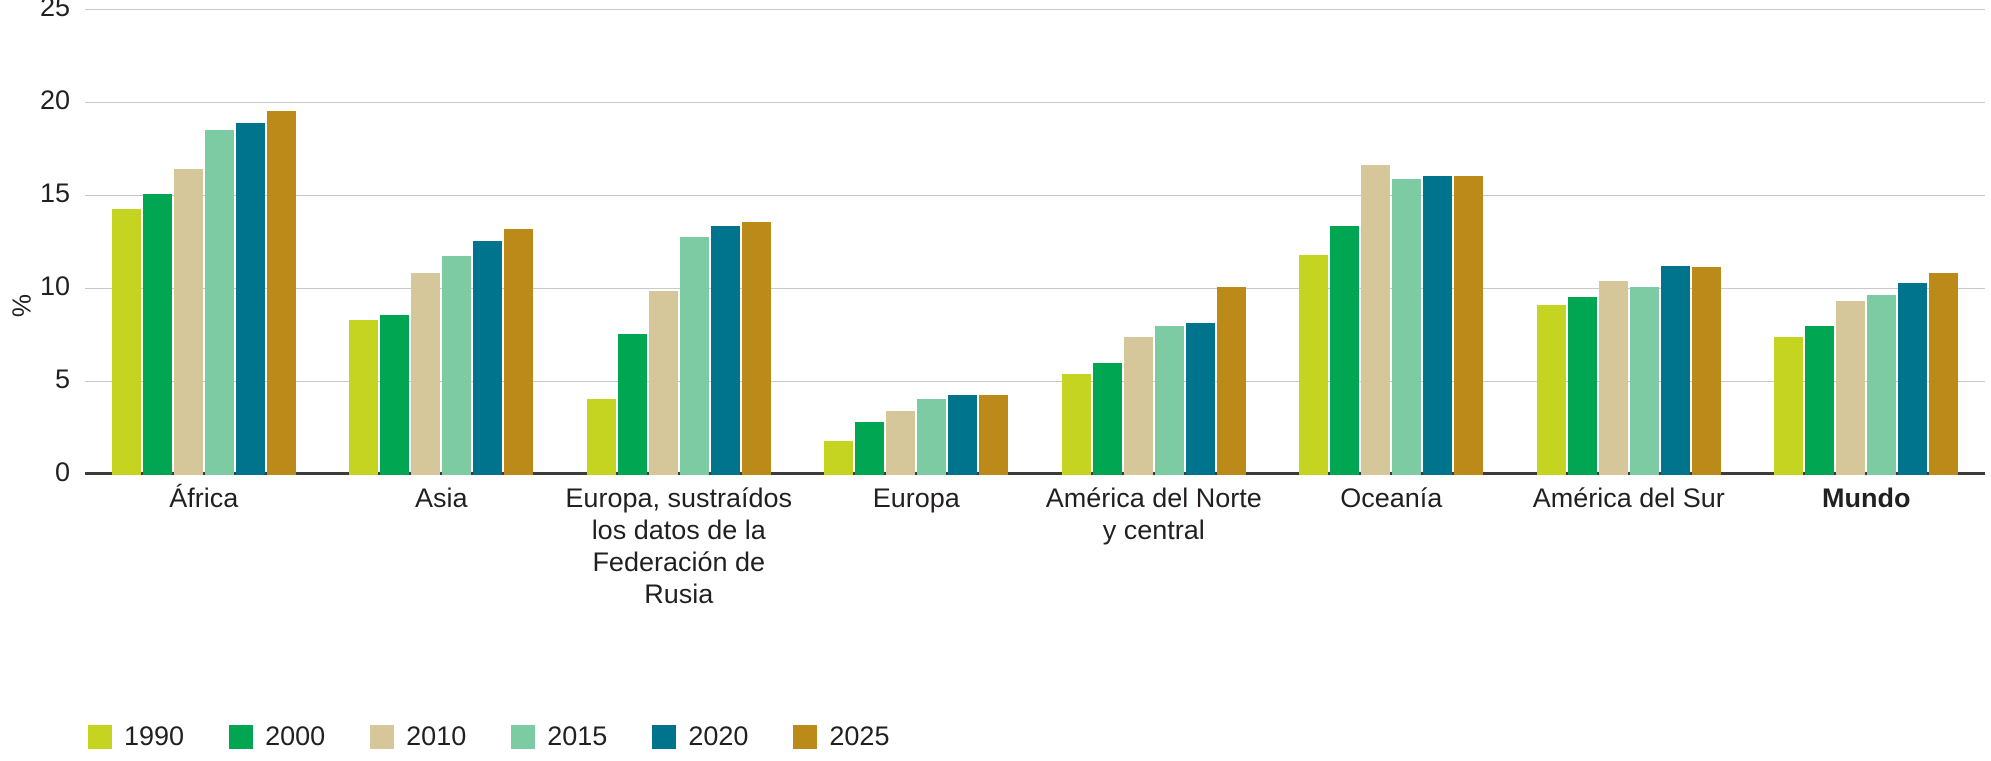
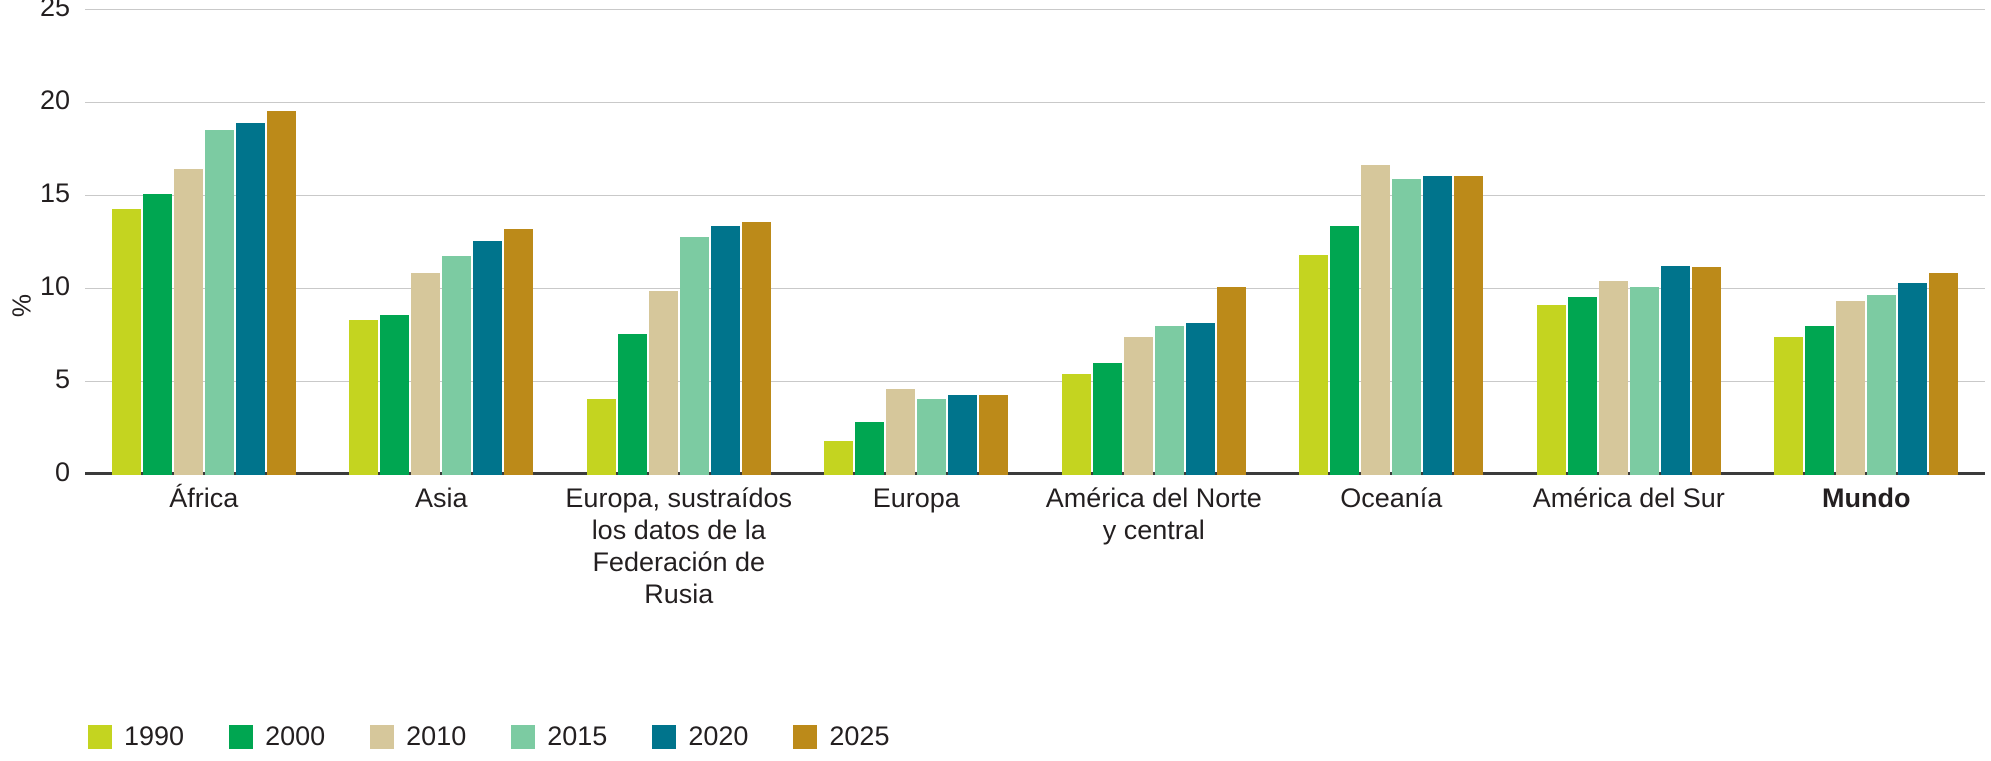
2010/Europa: 3.5 -> 4.6
